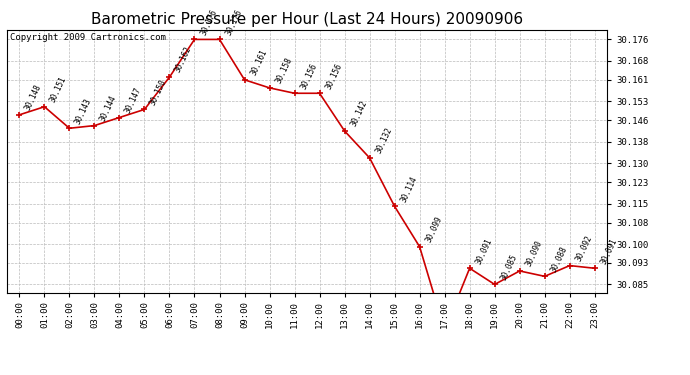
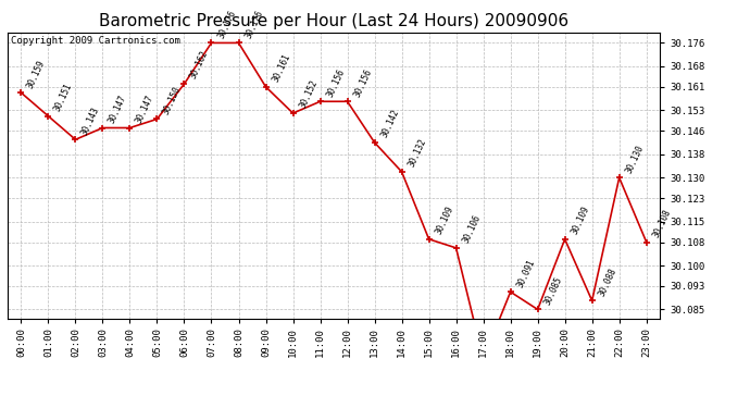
00:00: 30.148 -> 30.159
03:00: 30.144 -> 30.147
10:00: 30.158 -> 30.152
15:00: 30.114 -> 30.109
16:00: 30.099 -> 30.106
20:00: 30.090 -> 30.109
22:00: 30.092 -> 30.130
23:00: 30.091 -> 30.108
